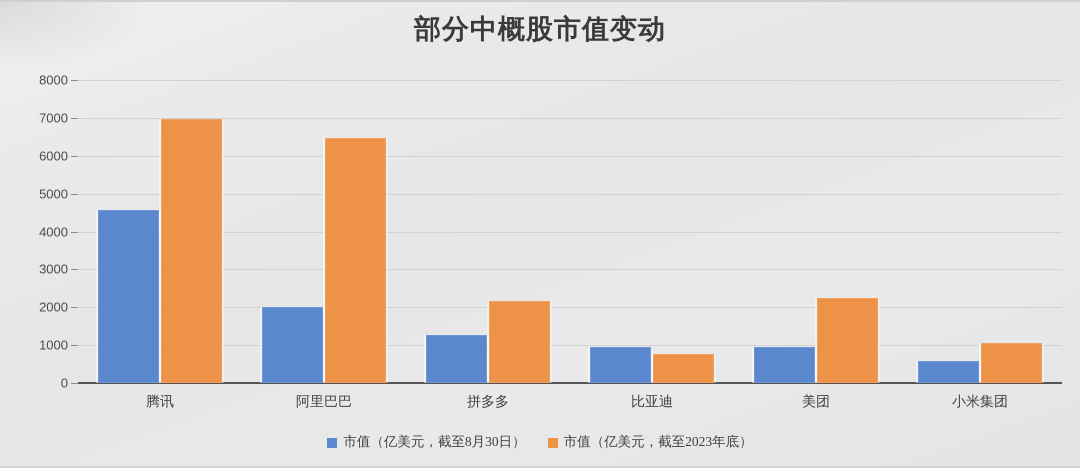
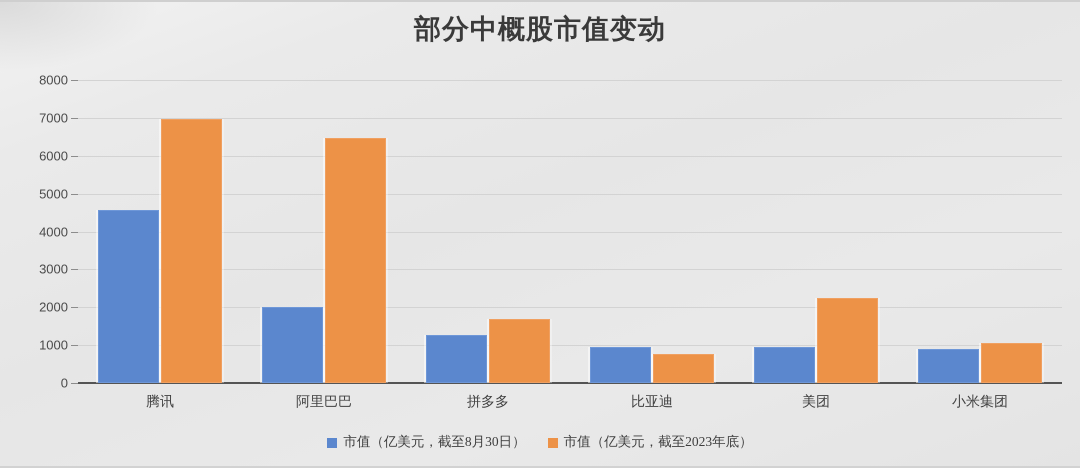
市值（亿美元，截至2023年底）/拼多多: 2200 -> 1700
市值（亿美元，截至8月30日）/小米集团: 600 -> 900
